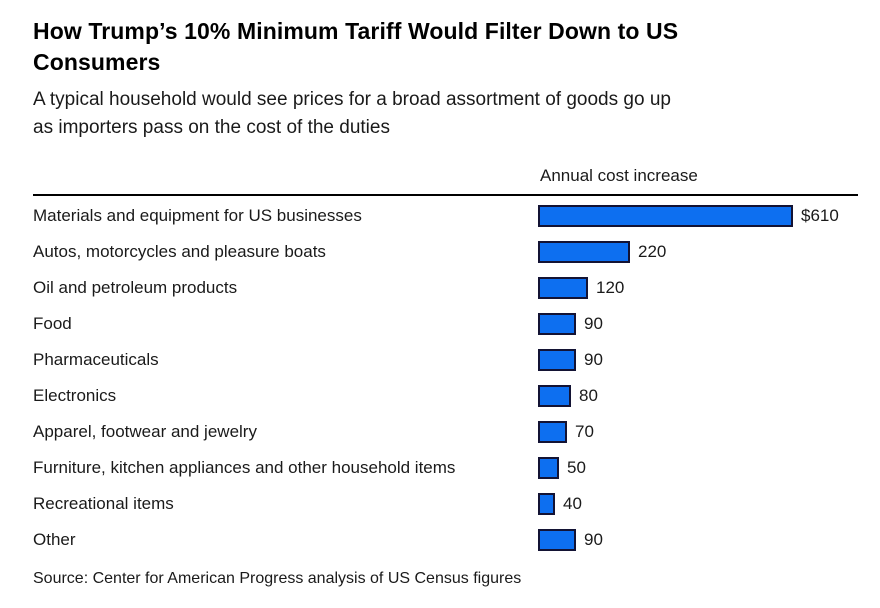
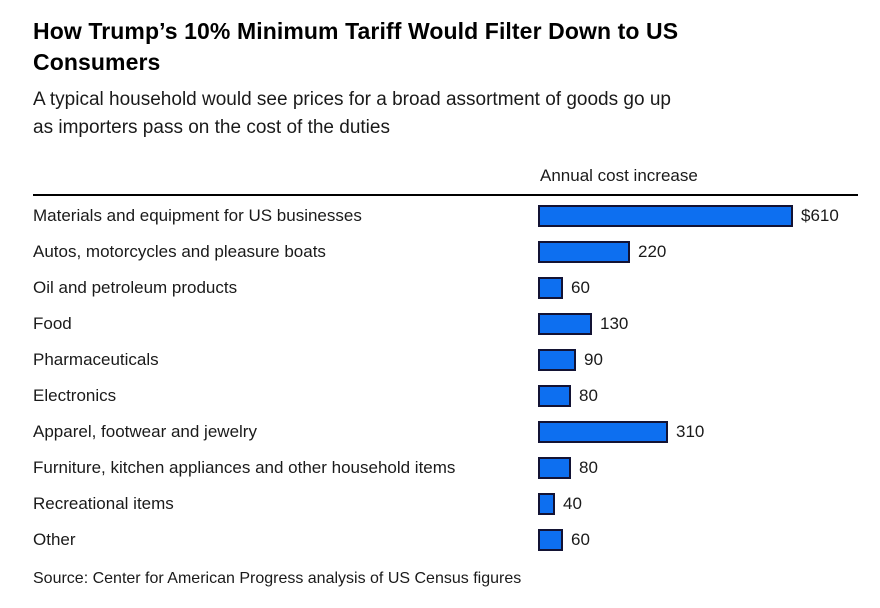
Oil and petroleum products: 120 -> 60
Food: 90 -> 130
Apparel, footwear and jewelry: 70 -> 310
Furniture, kitchen appliances and other household items: 50 -> 80
Other: 90 -> 60
